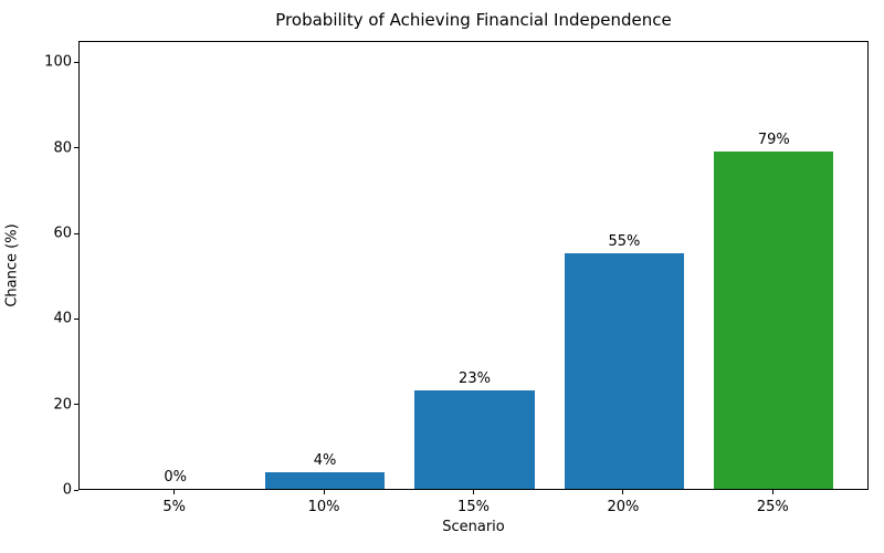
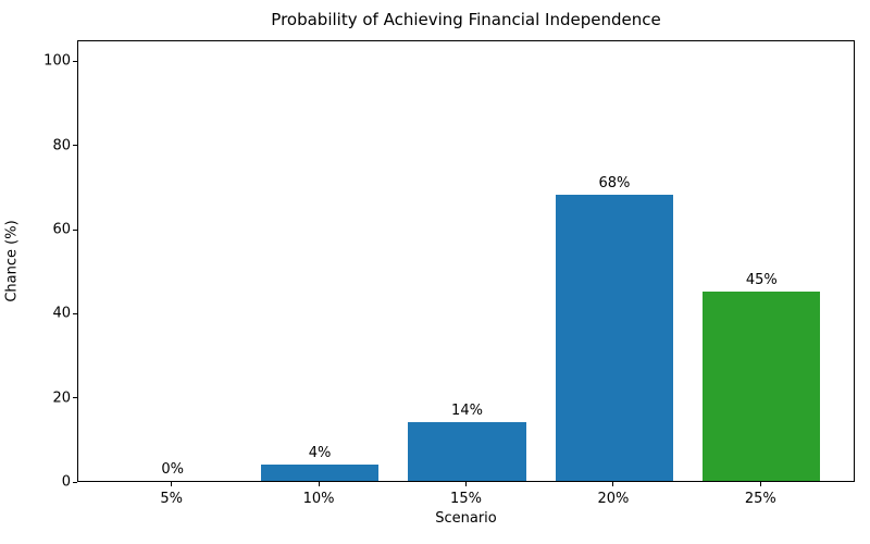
15%: 23% -> 14%
20%: 55% -> 68%
25%: 79% -> 45%
